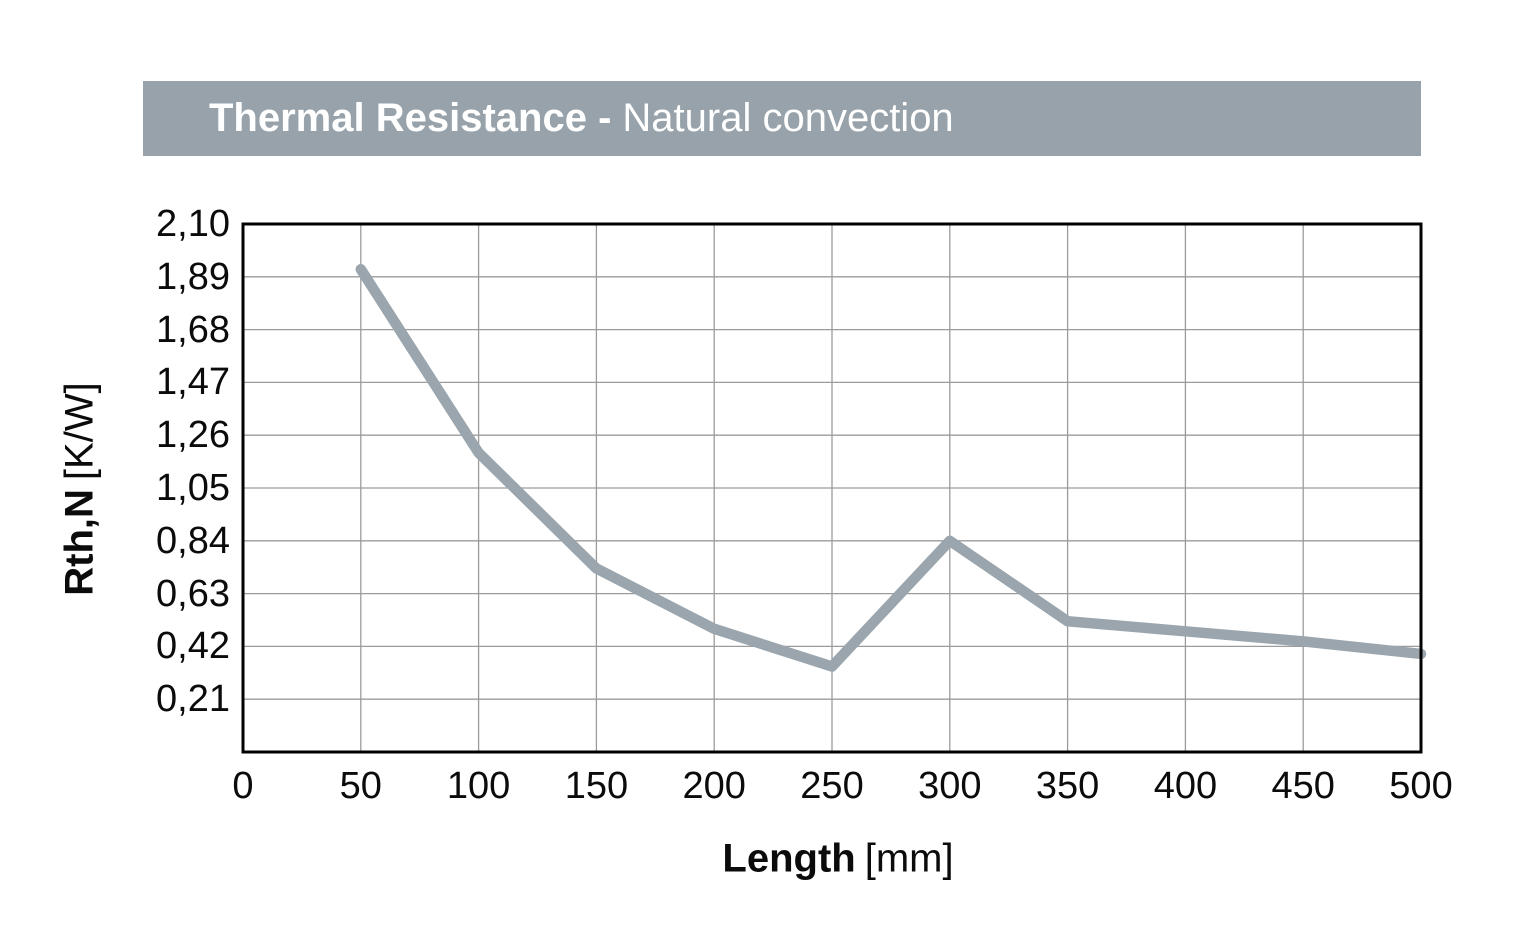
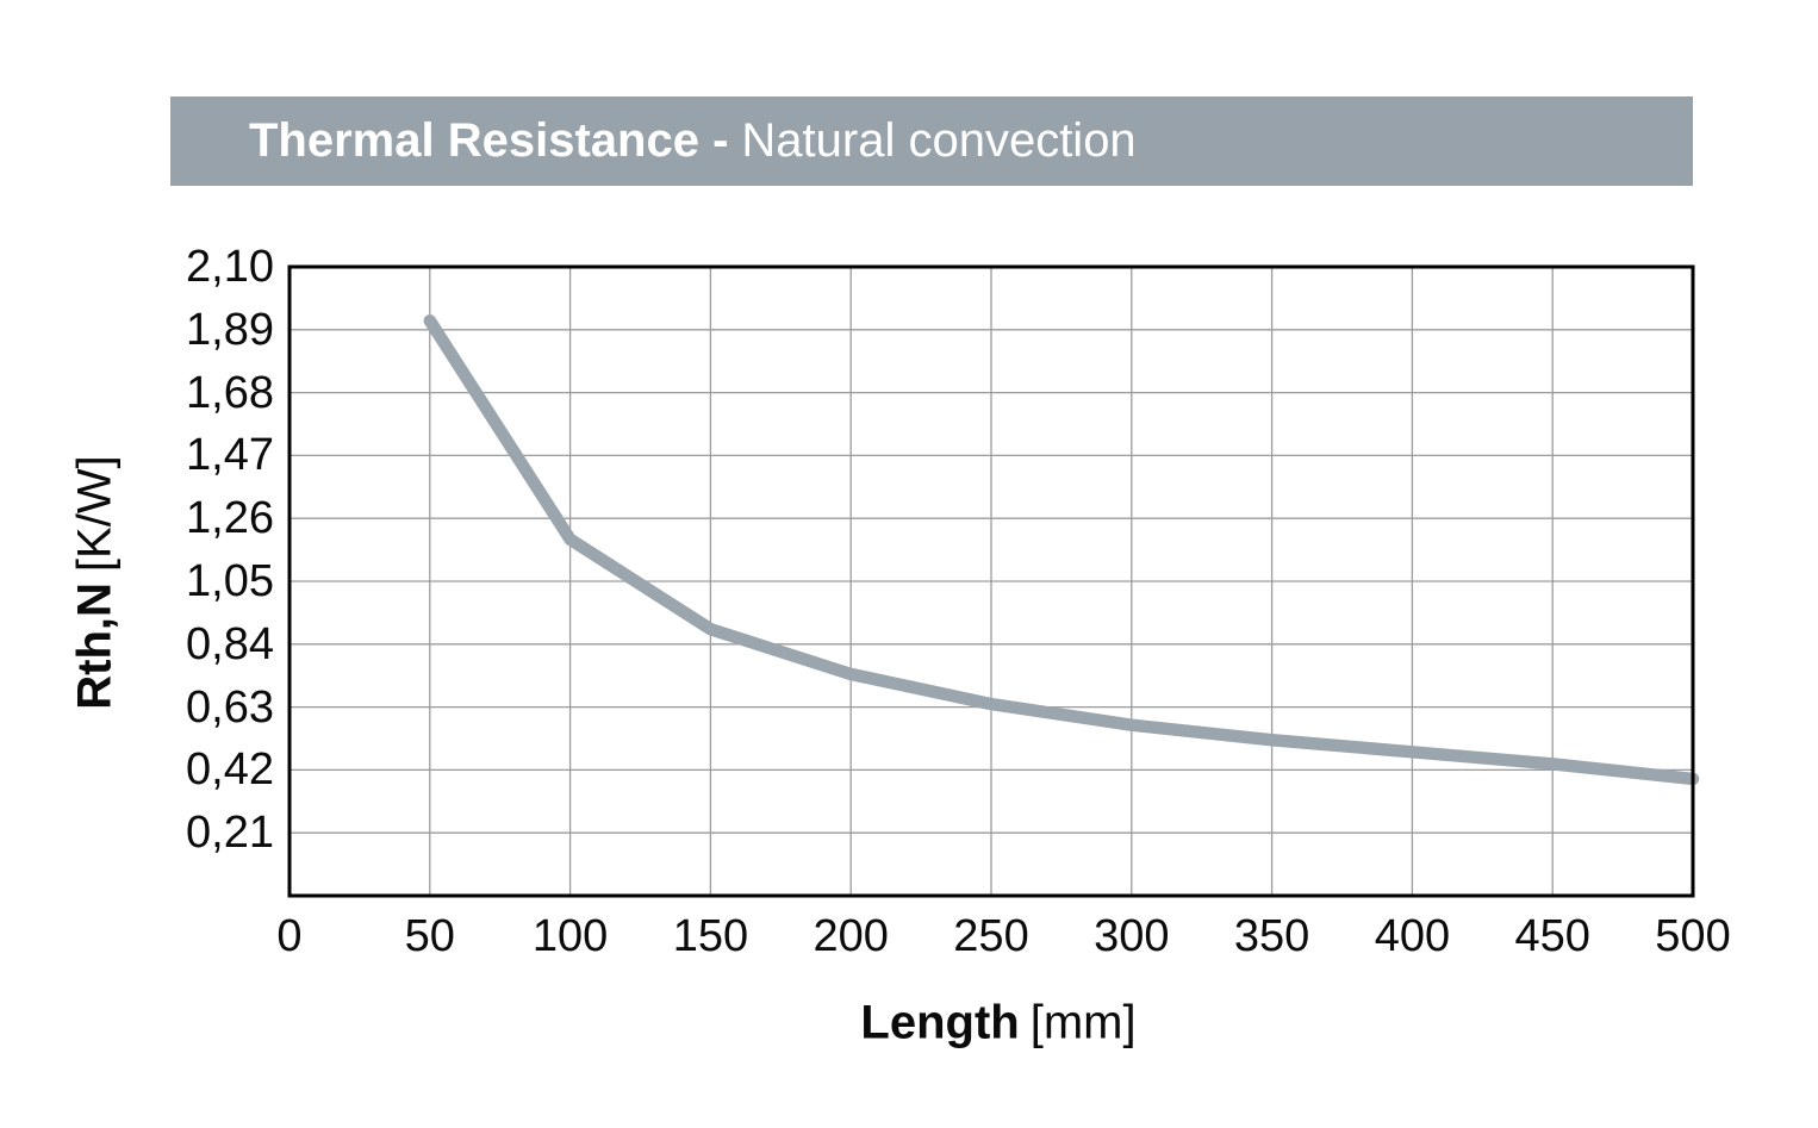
150: 0,73 -> 0,89
200: 0,49 -> 0,74
250: 0,34 -> 0,64
300: 0,84 -> 0,57
